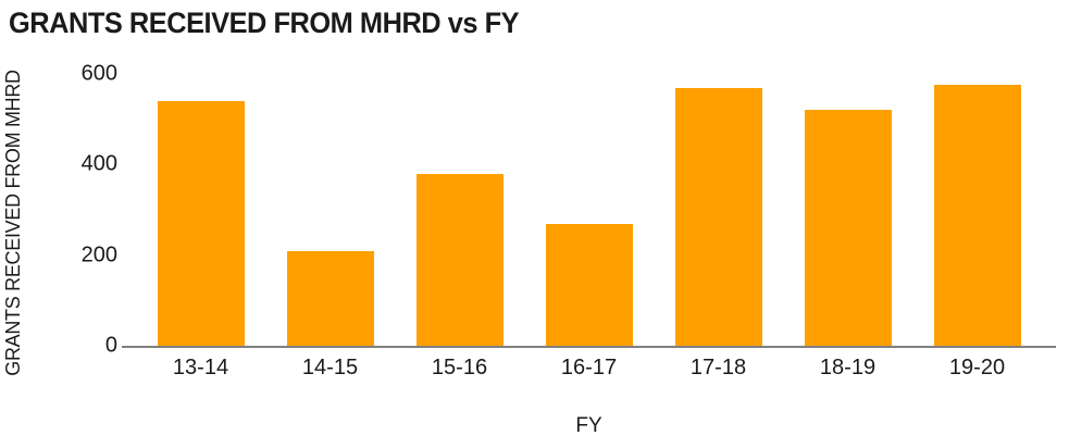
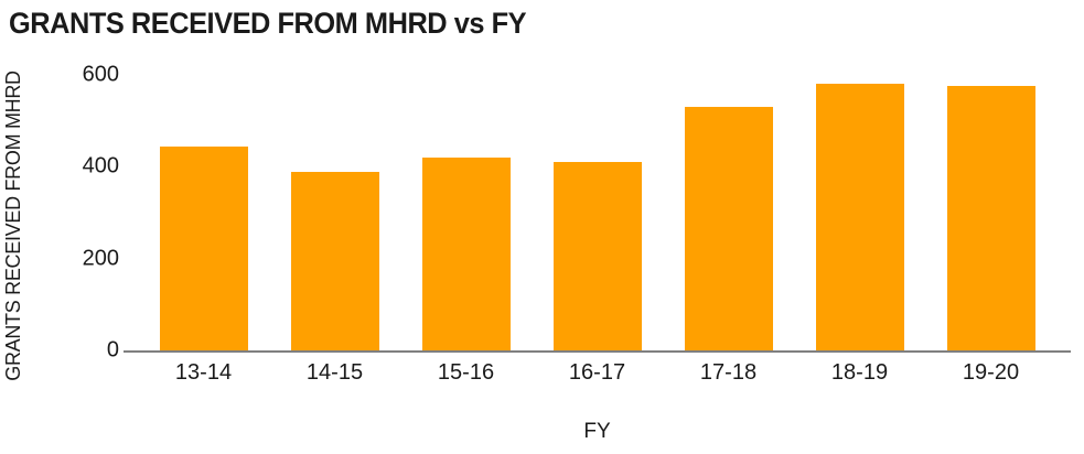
13-14: 540 -> 440
14-15: 210 -> 390
15-16: 380 -> 420
16-17: 270 -> 410
17-18: 570 -> 530
18-19: 520 -> 580
